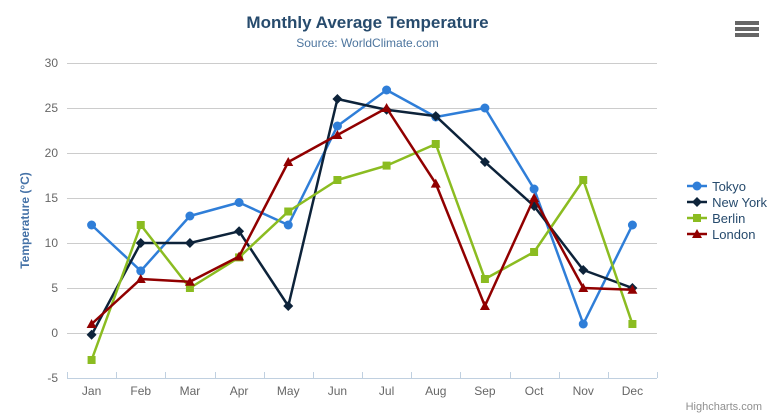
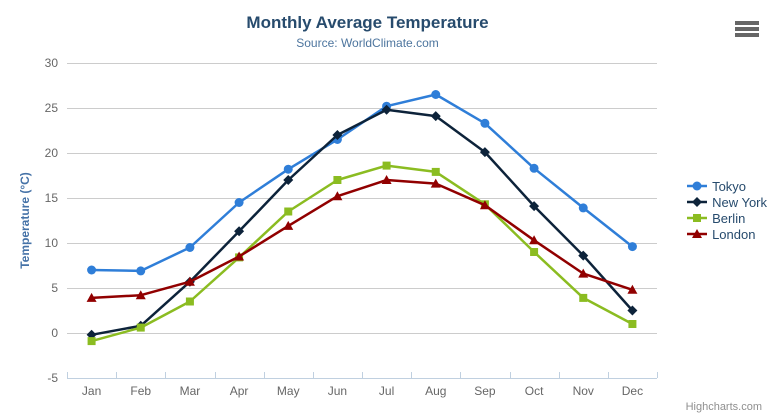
Tokyo/Jan: 12 -> 7
Berlin/Jan: -3 -> -1
London/Jan: 1 -> 4
New York/Feb: 10 -> 1
Berlin/Feb: 12 -> 1
London/Feb: 6 -> 4
Tokyo/Mar: 13 -> 10
New York/Mar: 10 -> 6
Berlin/Mar: 5 -> 4
Tokyo/May: 12 -> 18
New York/May: 3 -> 17
London/May: 19 -> 12
Tokyo/Jun: 23 -> 22
New York/Jun: 26 -> 22
London/Jun: 22 -> 15
Tokyo/Jul: 27 -> 25
London/Jul: 25 -> 17
Tokyo/Aug: 24 -> 26
Berlin/Aug: 21 -> 18
Tokyo/Sep: 25 -> 23
New York/Sep: 19 -> 20
Berlin/Sep: 6 -> 14
London/Sep: 3 -> 14
Tokyo/Oct: 16 -> 18
London/Oct: 15 -> 10
Tokyo/Nov: 1 -> 14
New York/Nov: 7 -> 9
Berlin/Nov: 17 -> 4
London/Nov: 5 -> 7
Tokyo/Dec: 12 -> 10
New York/Dec: 5 -> 2
